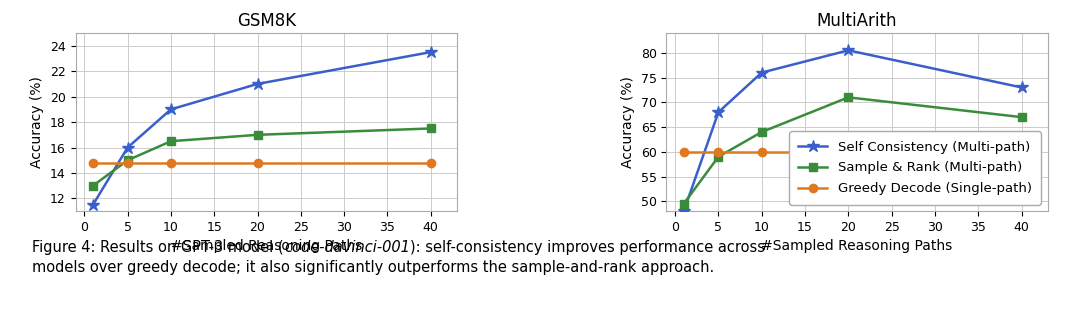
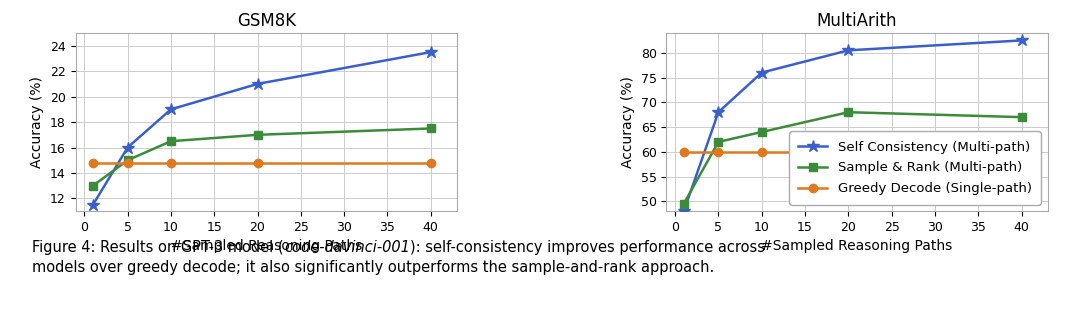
MultiArith/Sample & Rank (Multi-path)/5: 59.0 -> 62.0
MultiArith/Sample & Rank (Multi-path)/20: 71.0 -> 68.0
MultiArith/Self Consistency (Multi-path)/40: 73.0 -> 82.5
